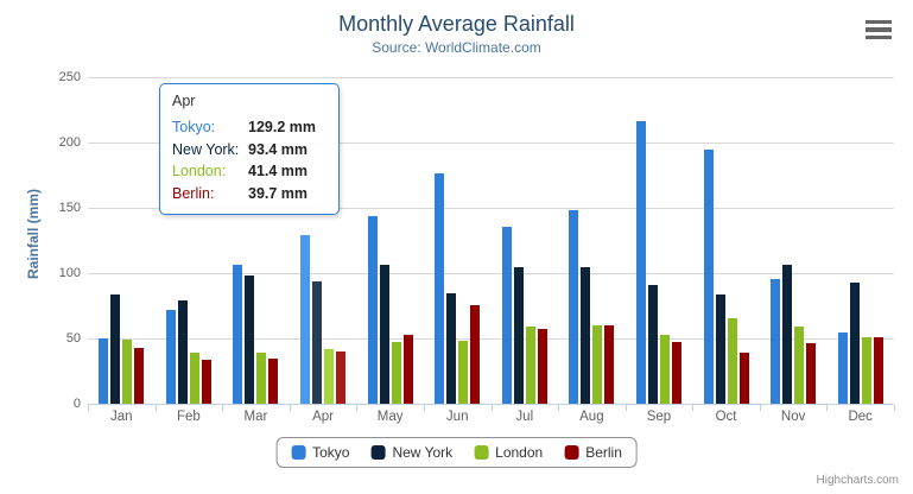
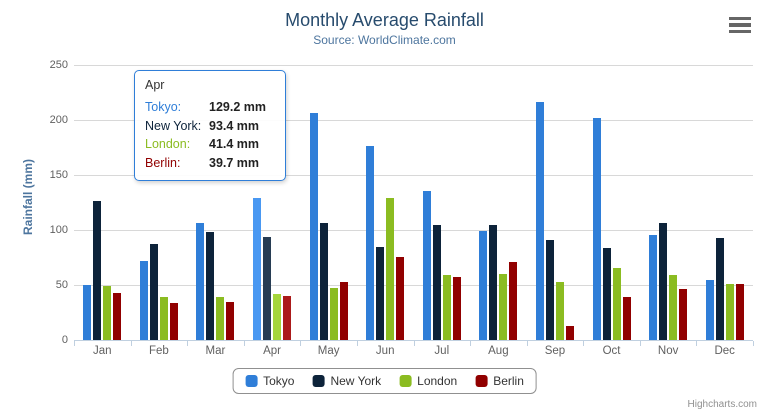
New York/Jan: 84 -> 126
New York/Feb: 79 -> 87
Tokyo/May: 144 -> 206
London/Jun: 48 -> 129
Tokyo/Aug: 148 -> 99
Berlin/Aug: 60 -> 71
Berlin/Sep: 48 -> 13
Tokyo/Oct: 194 -> 202
